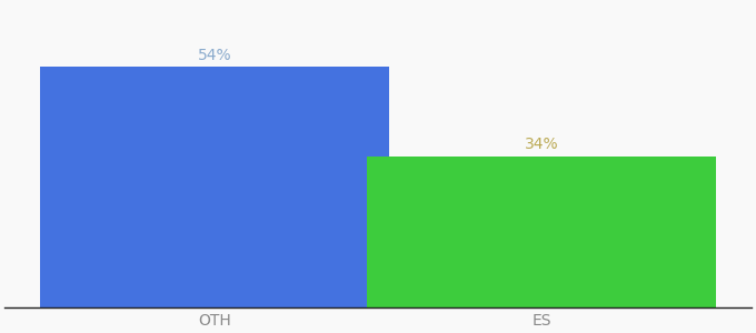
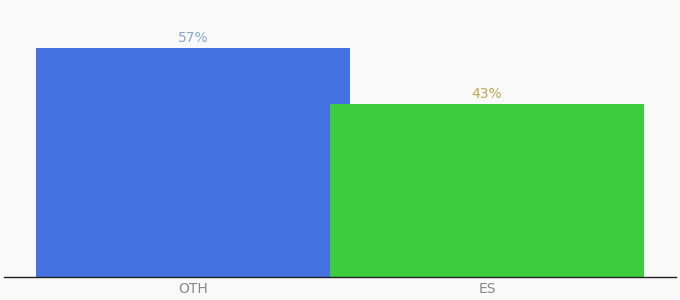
OTH: 54% -> 57%
ES: 34% -> 43%
